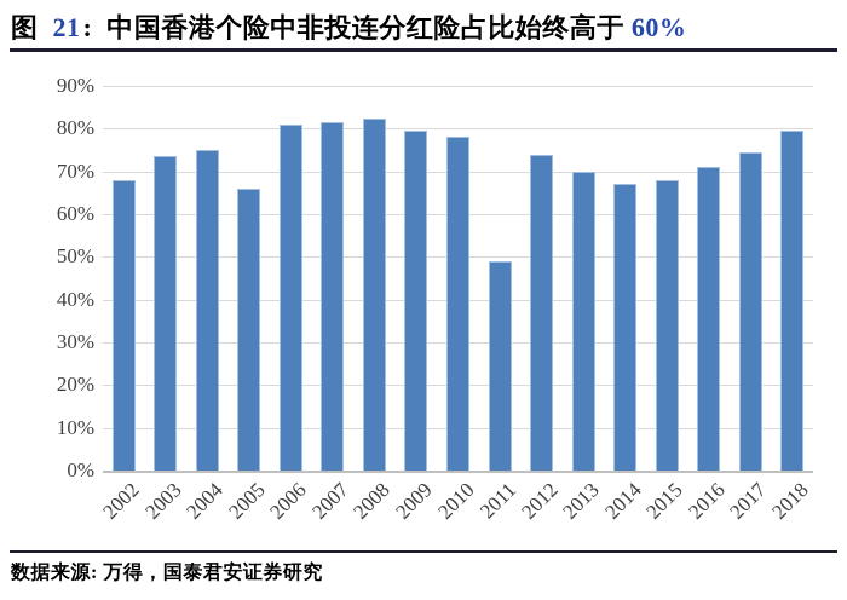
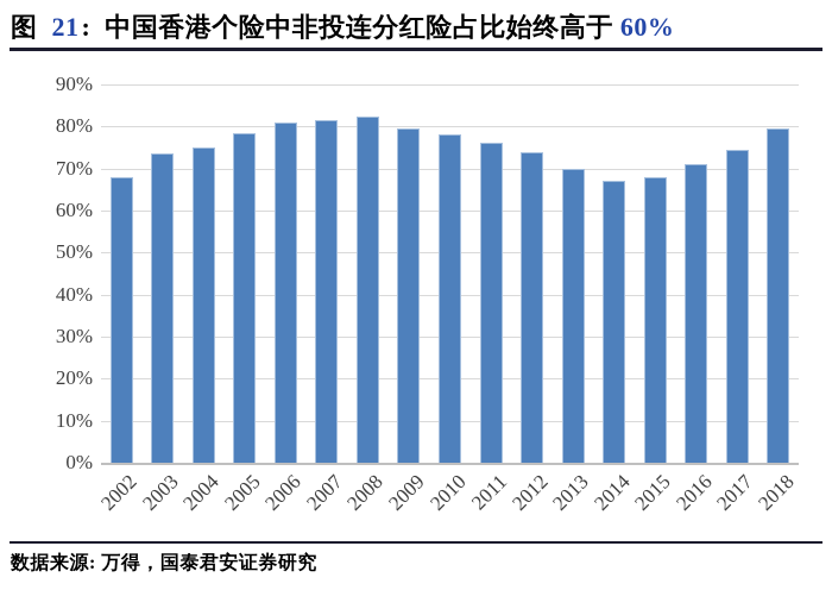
2005: 66% -> 78%
2011: 49% -> 76%
